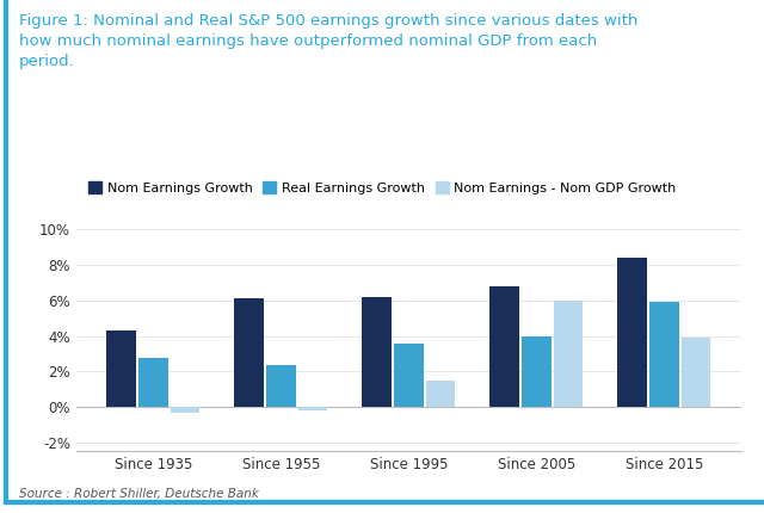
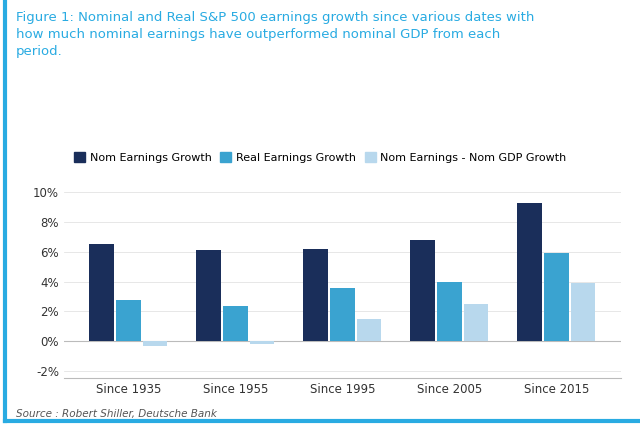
Nom Earnings Growth/Since 1935: 4.3% -> 6.5%
Nom Earnings - Nom GDP Growth/Since 2005: 6.0% -> 2.5%
Nom Earnings Growth/Since 2015: 8.4% -> 9.3%
